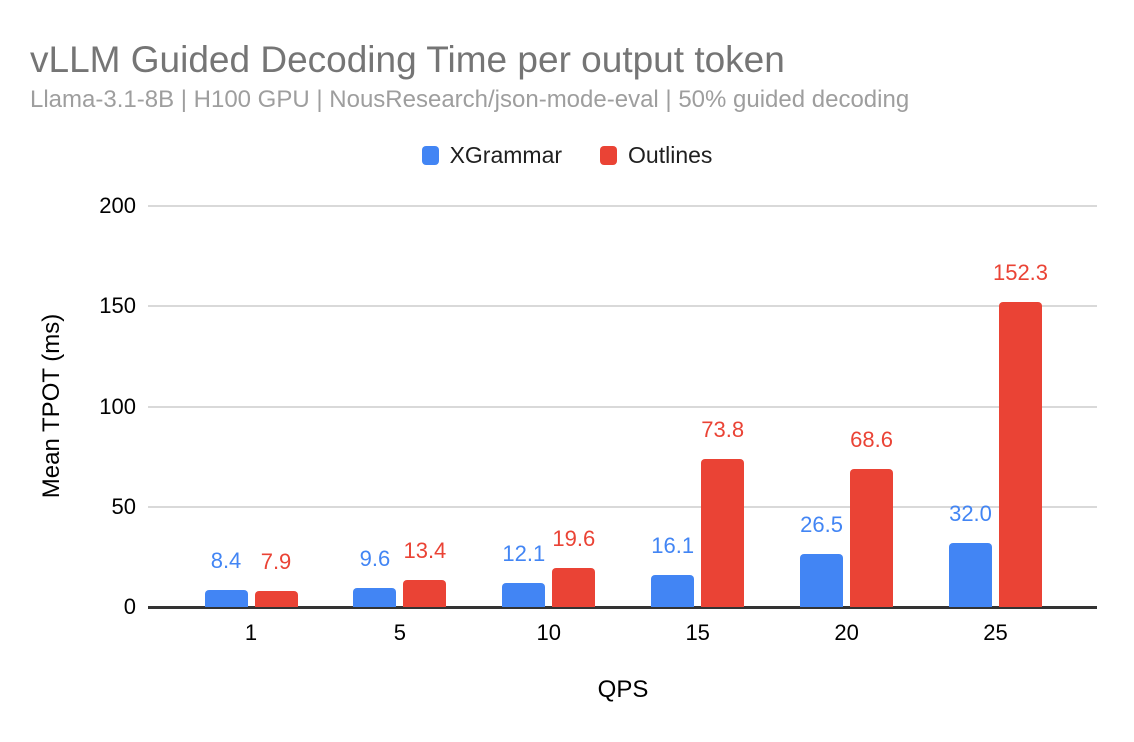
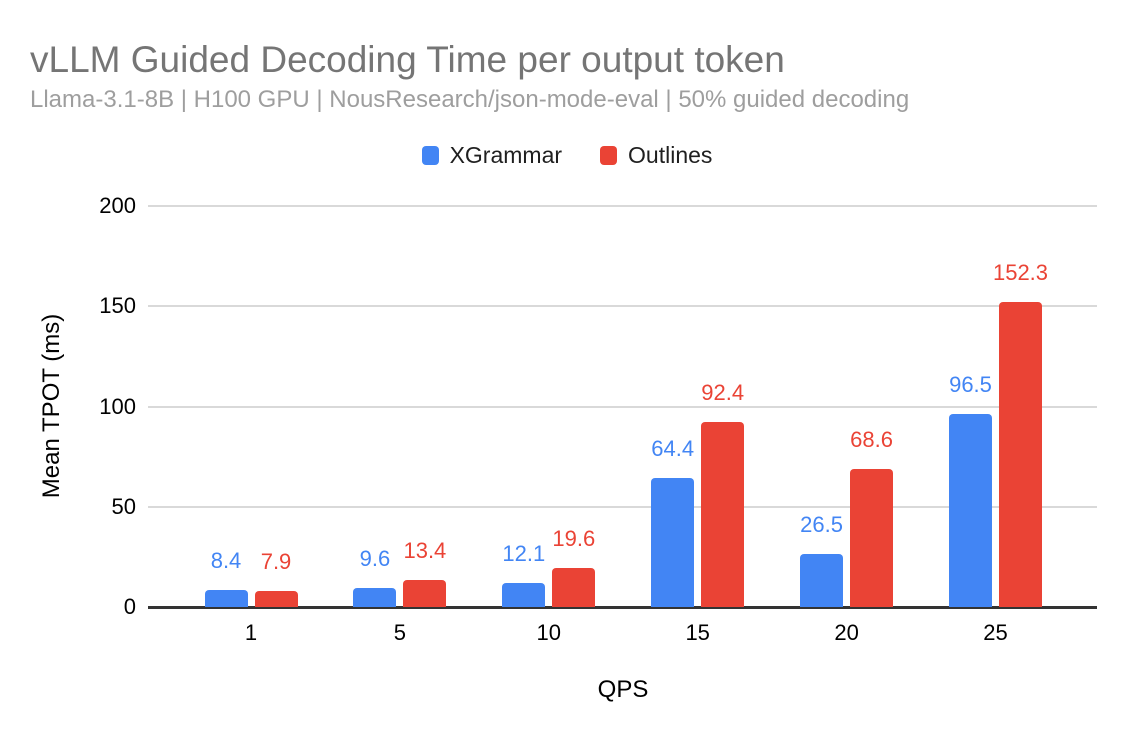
XGrammar/15: 16.1 -> 64.4
Outlines/15: 73.8 -> 92.4
XGrammar/25: 32.0 -> 96.5
